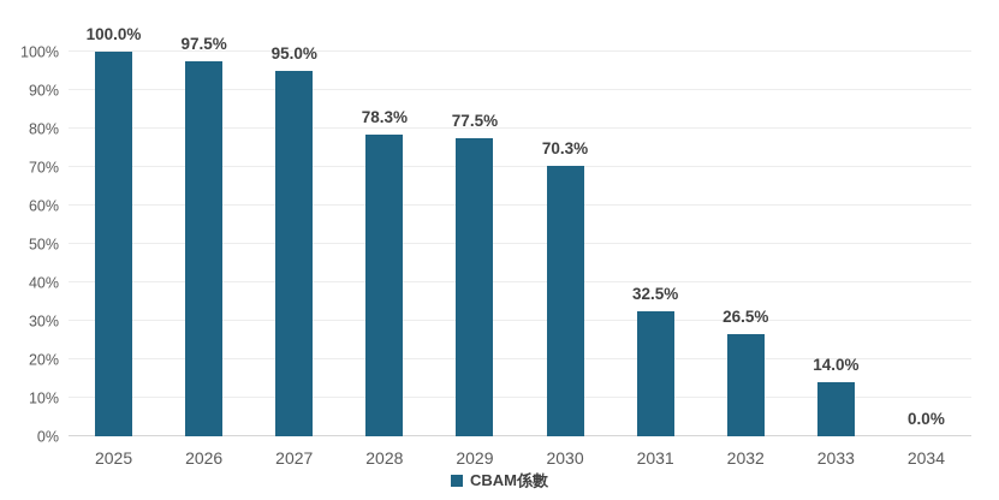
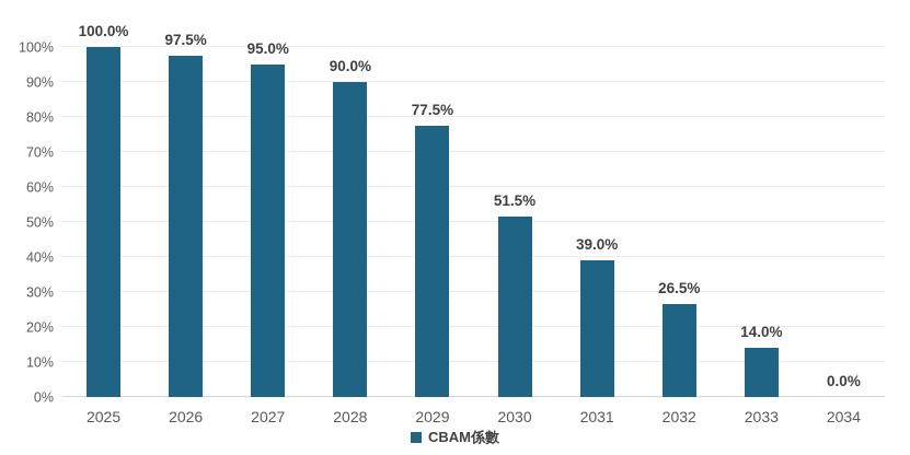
2028: 78.3% -> 90.0%
2030: 70.3% -> 51.5%
2031: 32.5% -> 39.0%
